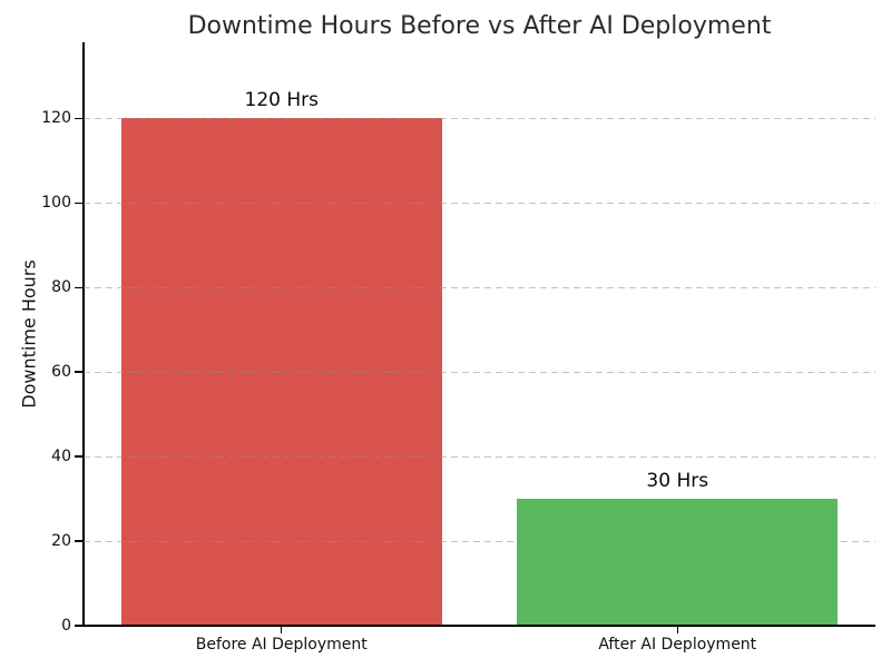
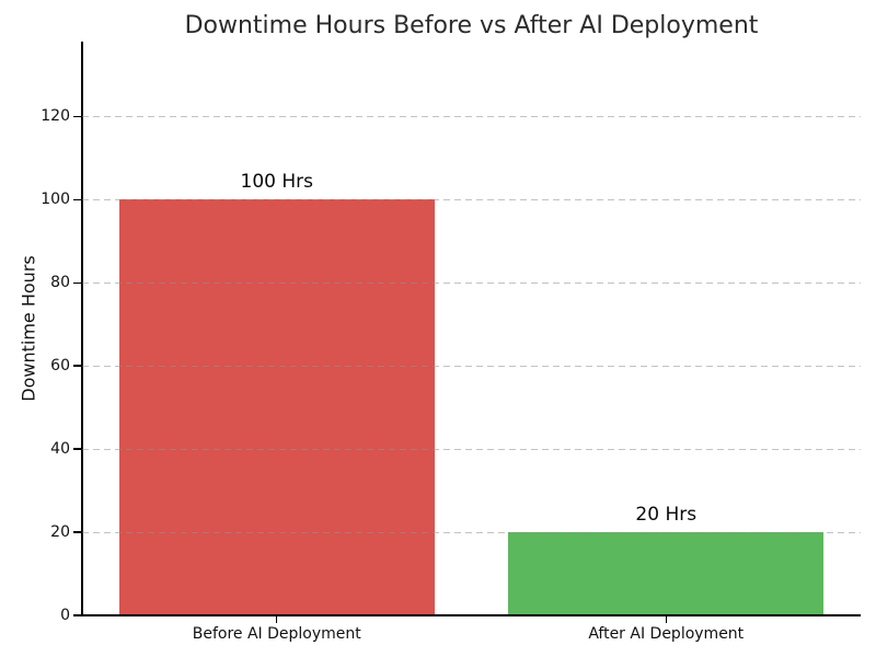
Before AI Deployment: 120 -> 100
After AI Deployment: 30 -> 20
